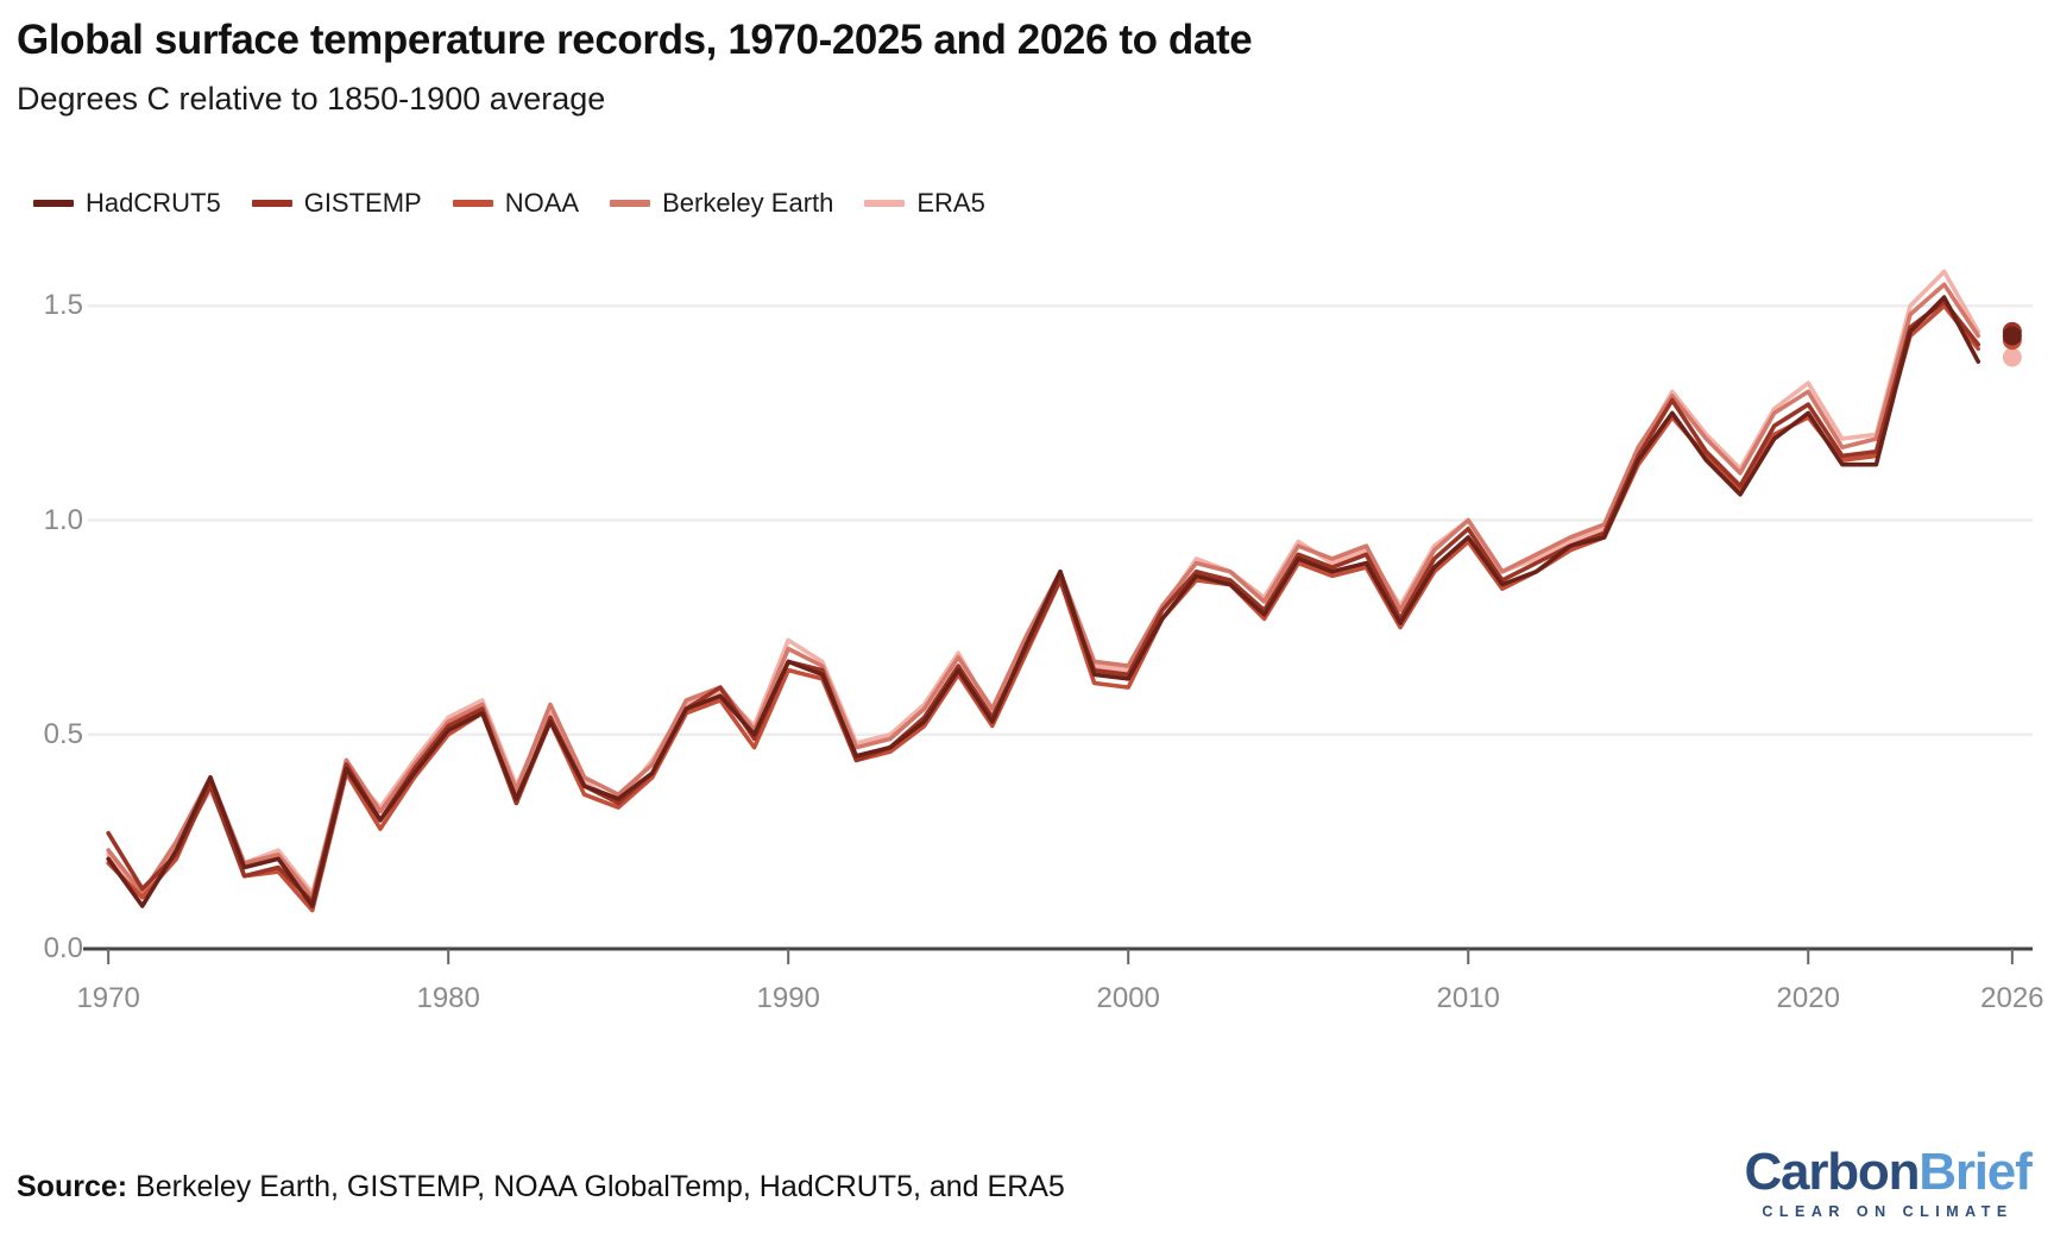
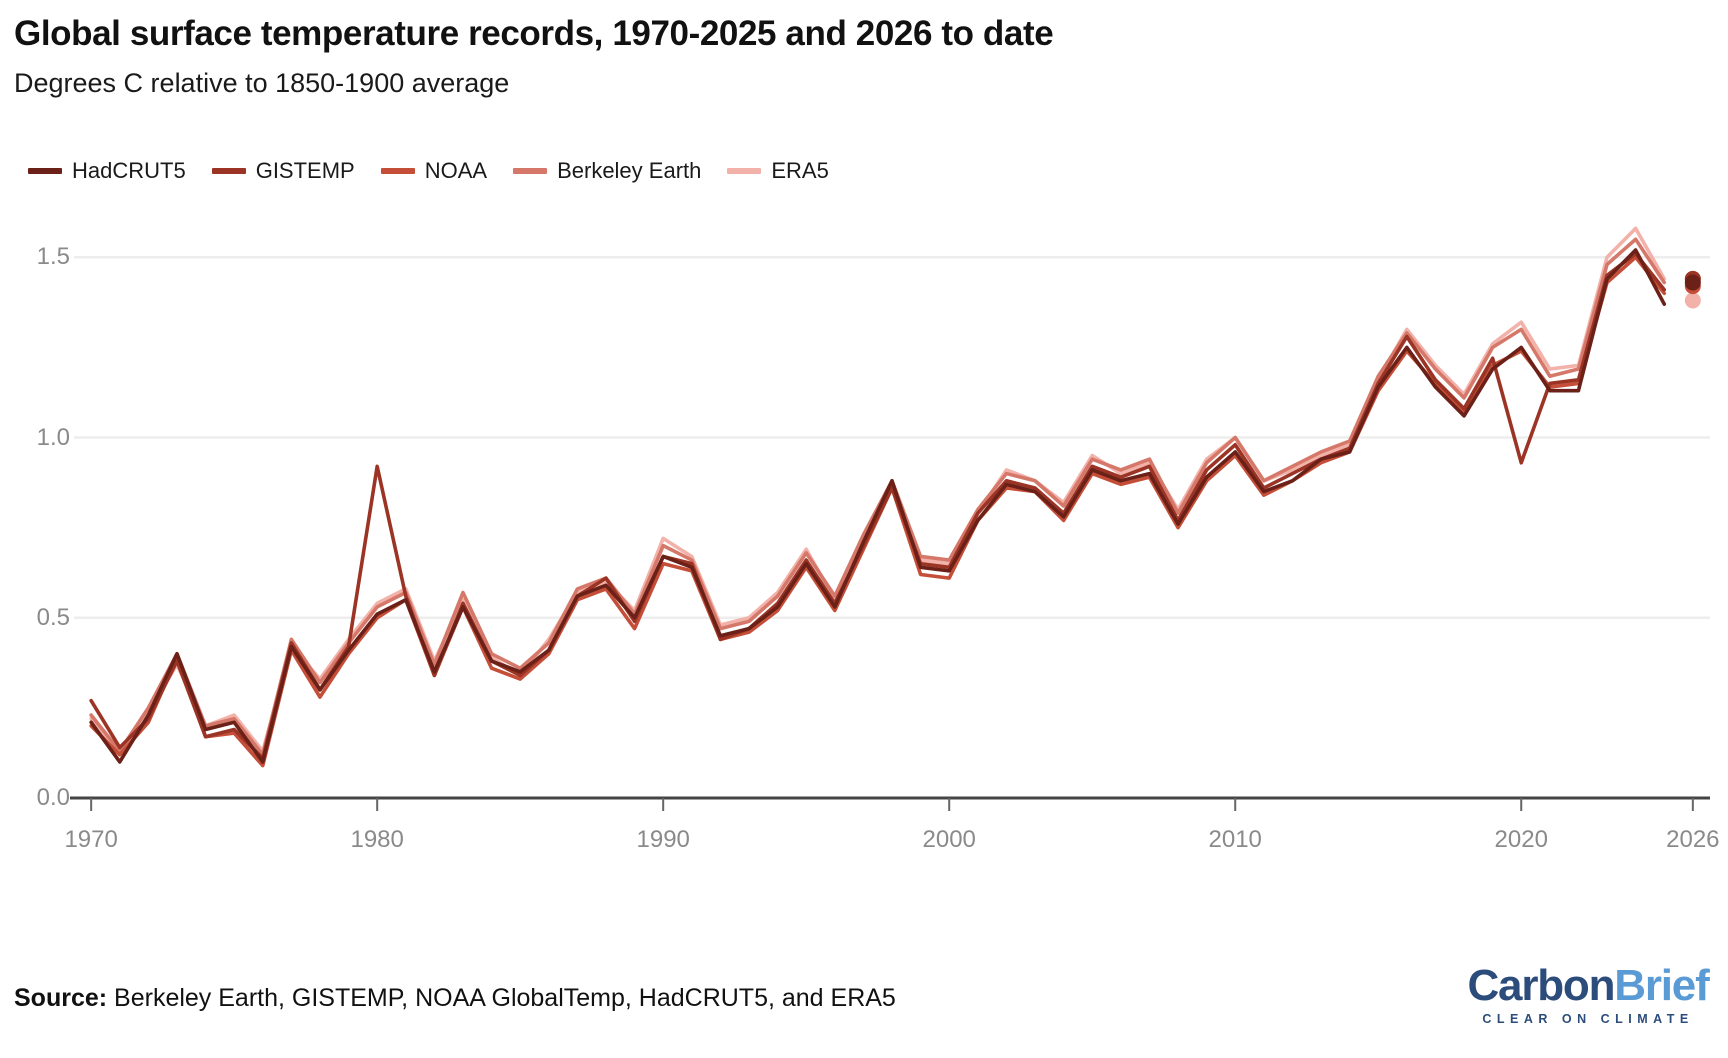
GISTEMP/1980: 0.52 -> 0.92
GISTEMP/2020: 1.27 -> 0.93
